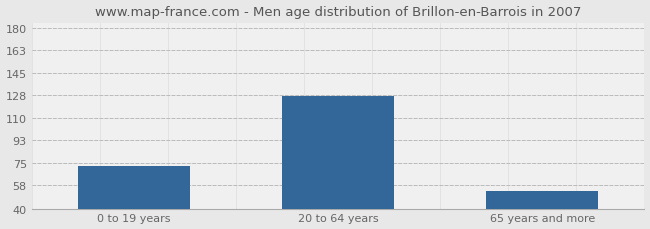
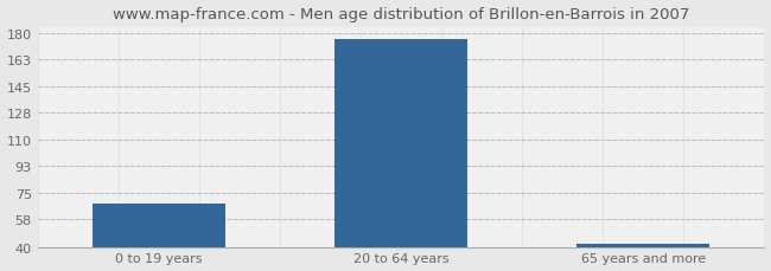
0 to 19 years: 73 -> 68
20 to 64 years: 127 -> 176
65 years and more: 54 -> 42
